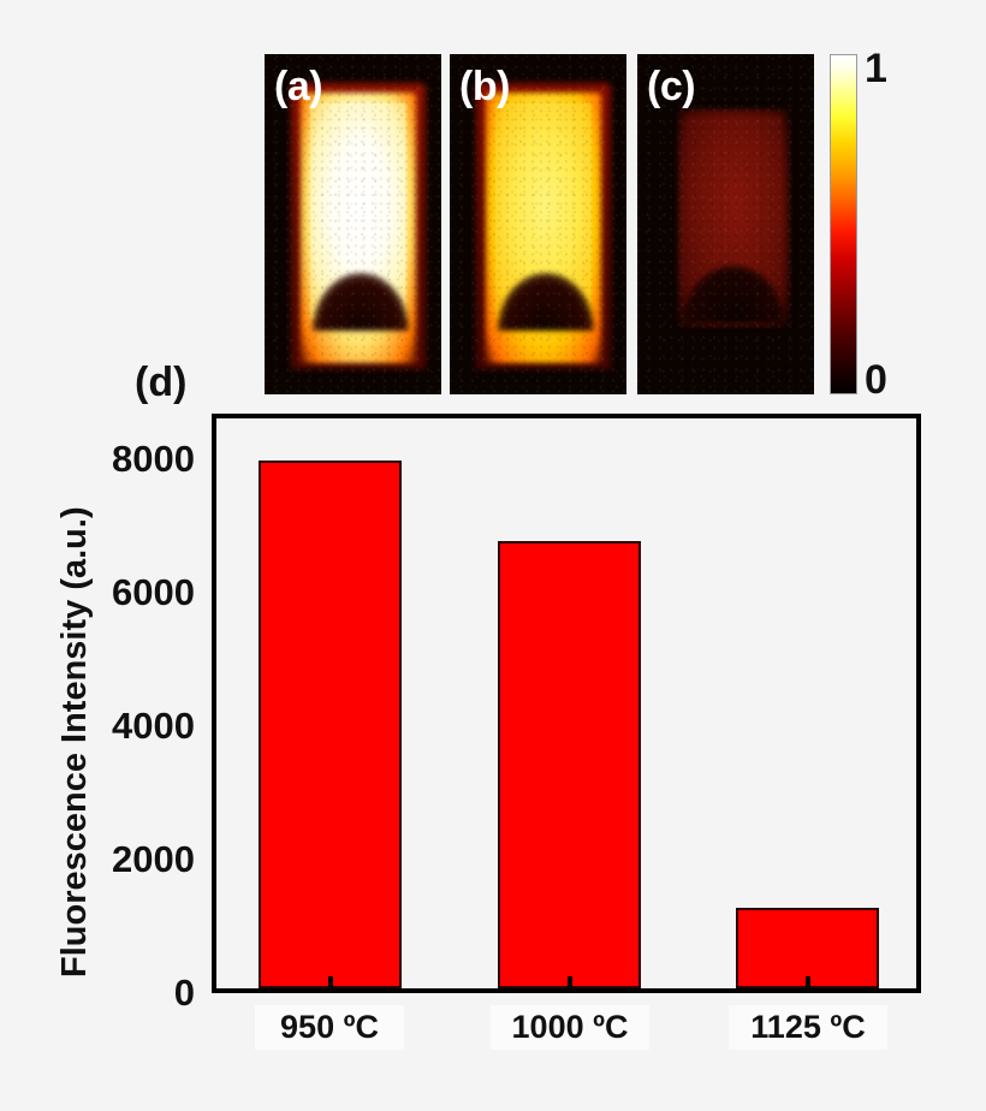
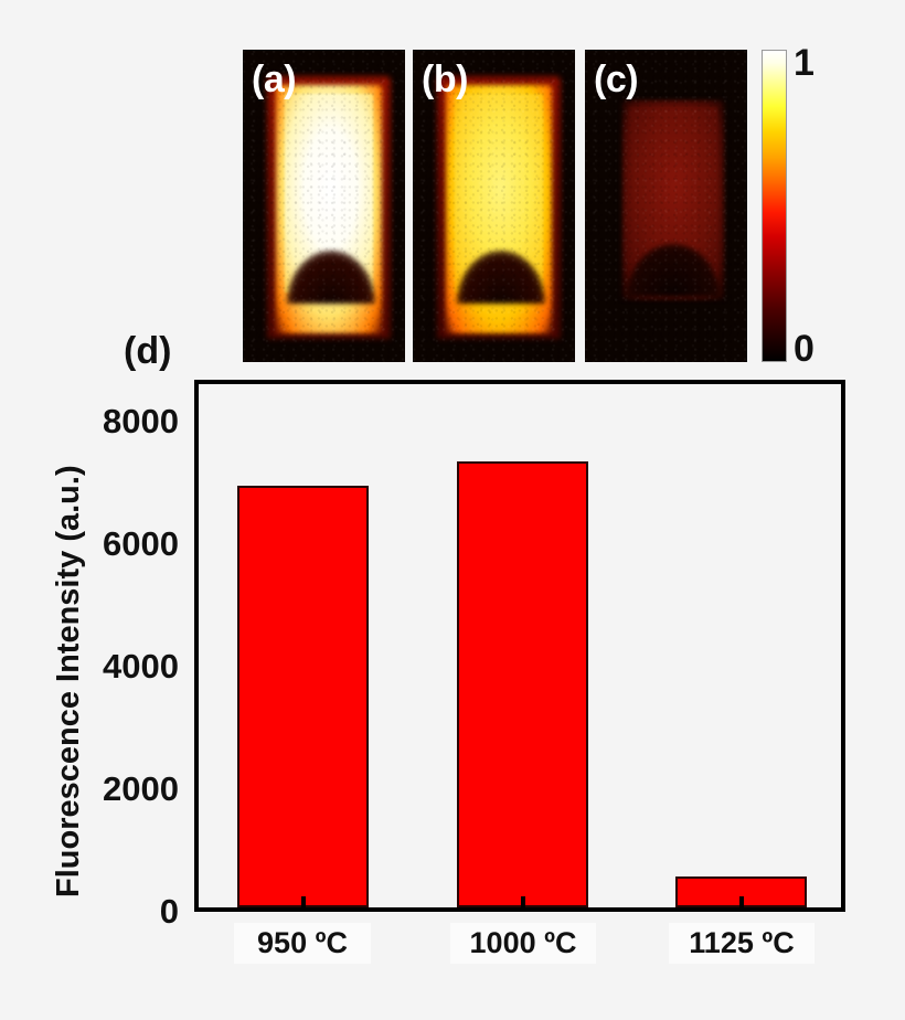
950 ºC: 7900 -> 6900
1000 ºC: 6700 -> 7300
1125 ºC: 1200 -> 500
